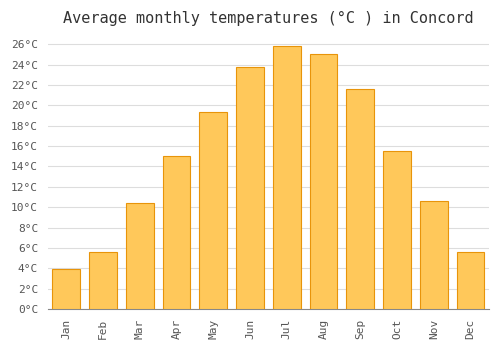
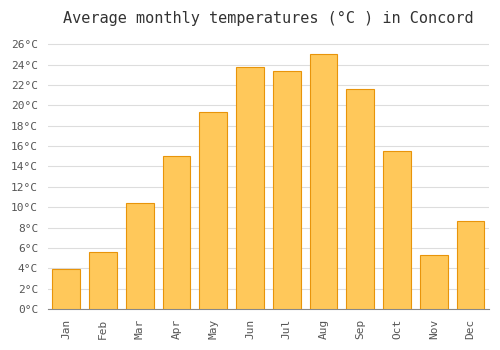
Jul: 25.8°C -> 23.4°C
Nov: 10.6°C -> 5.3°C
Dec: 5.6°C -> 8.6°C
